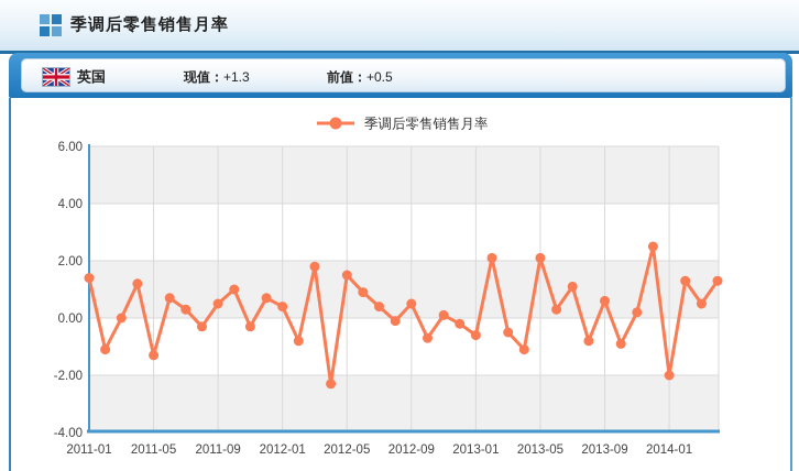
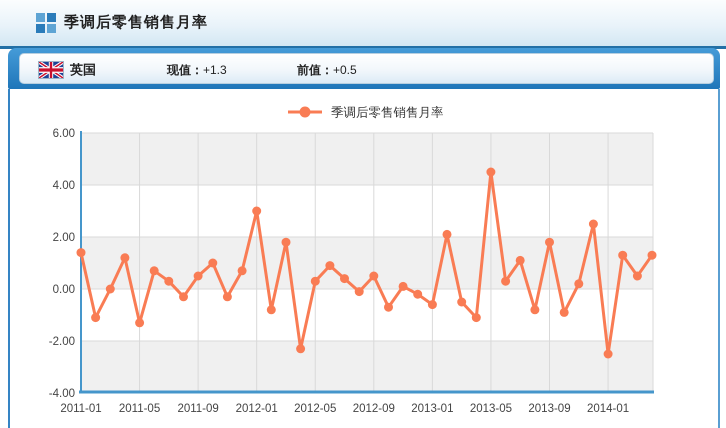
2012-01: 0.4 -> 3.0
2012-05: 1.5 -> 0.3
2013-05: 2.1 -> 4.5
2013-09: 0.6 -> 1.8
2014-01: -2.0 -> -2.5
